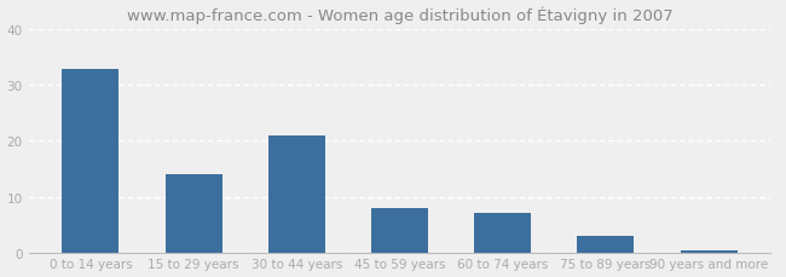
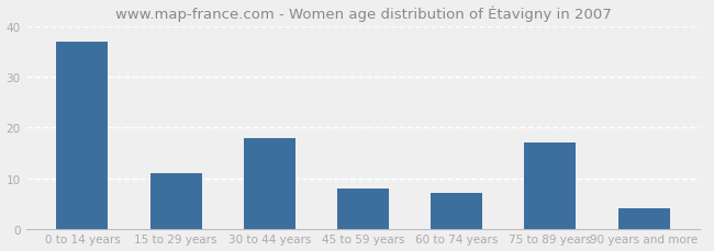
0 to 14 years: 33.0 -> 37.0
15 to 29 years: 14.0 -> 11.0
30 to 44 years: 21.0 -> 18.0
75 to 89 years: 3.0 -> 17.0
90 years and more: 0.4 -> 4.0
